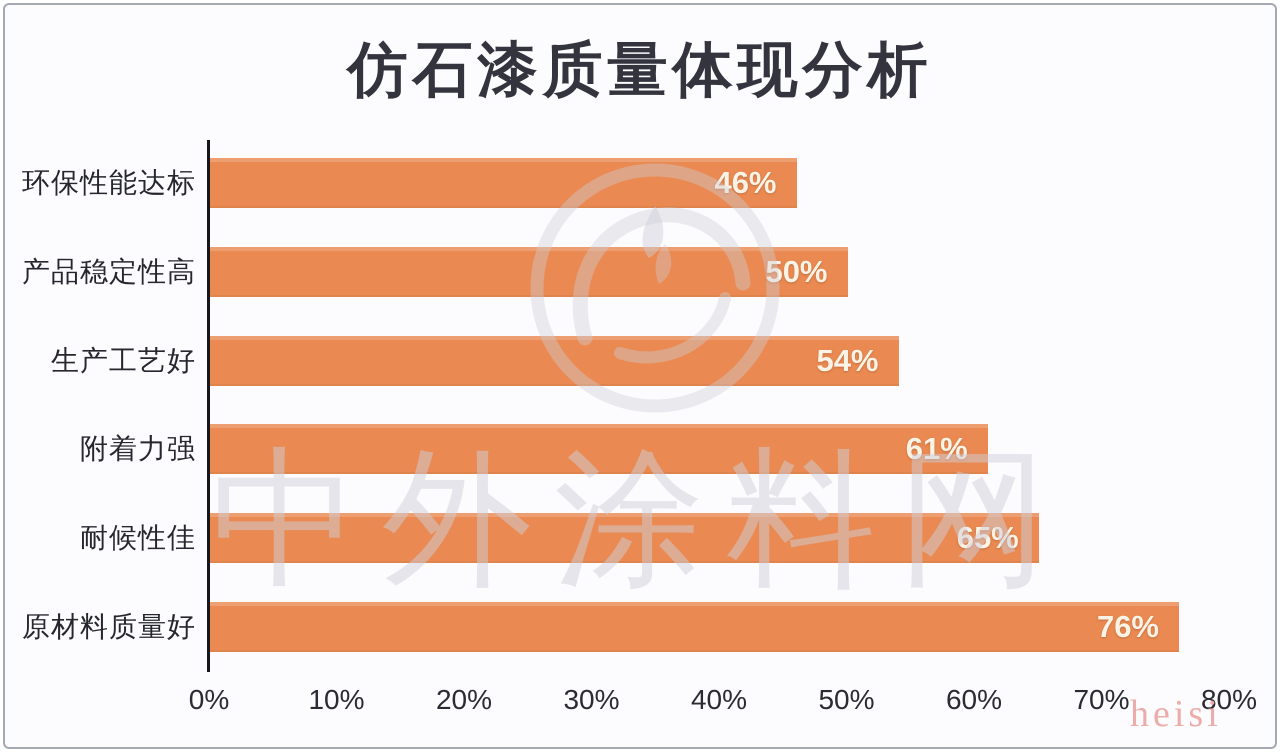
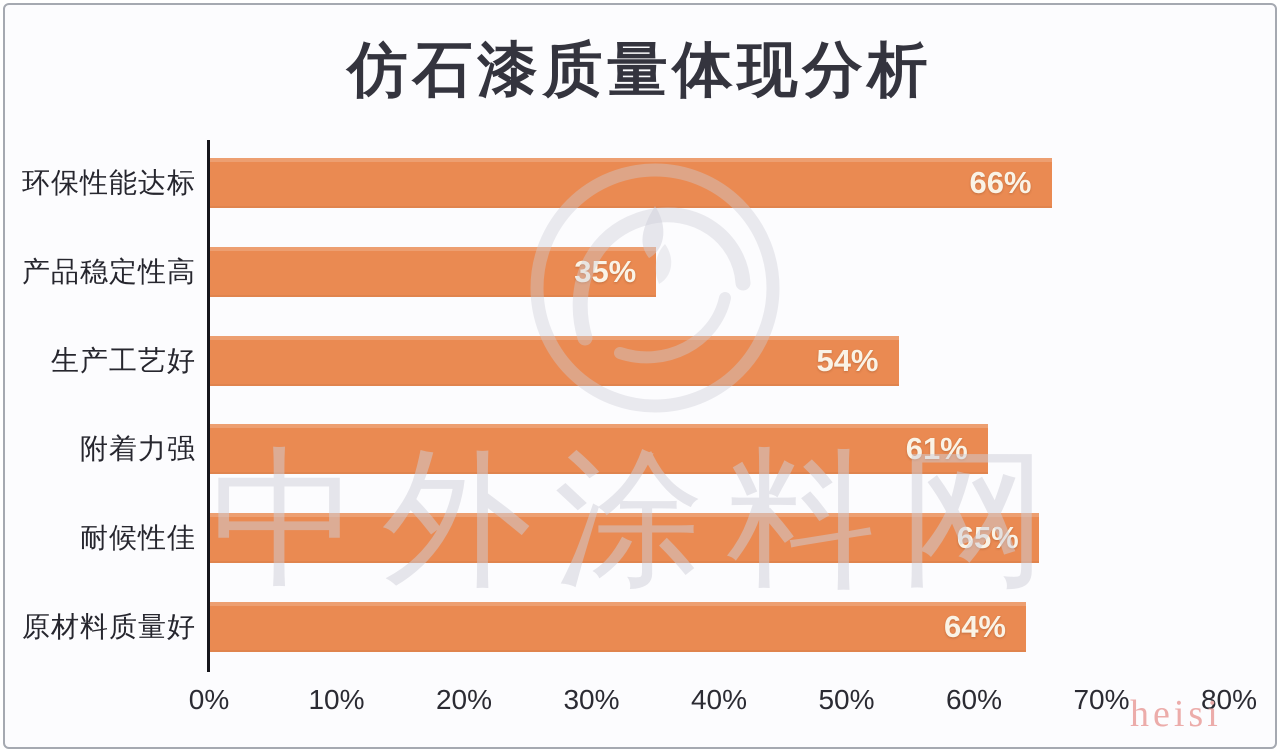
环保性能达标: 46% -> 66%
产品稳定性高: 50% -> 35%
原材料质量好: 76% -> 64%
